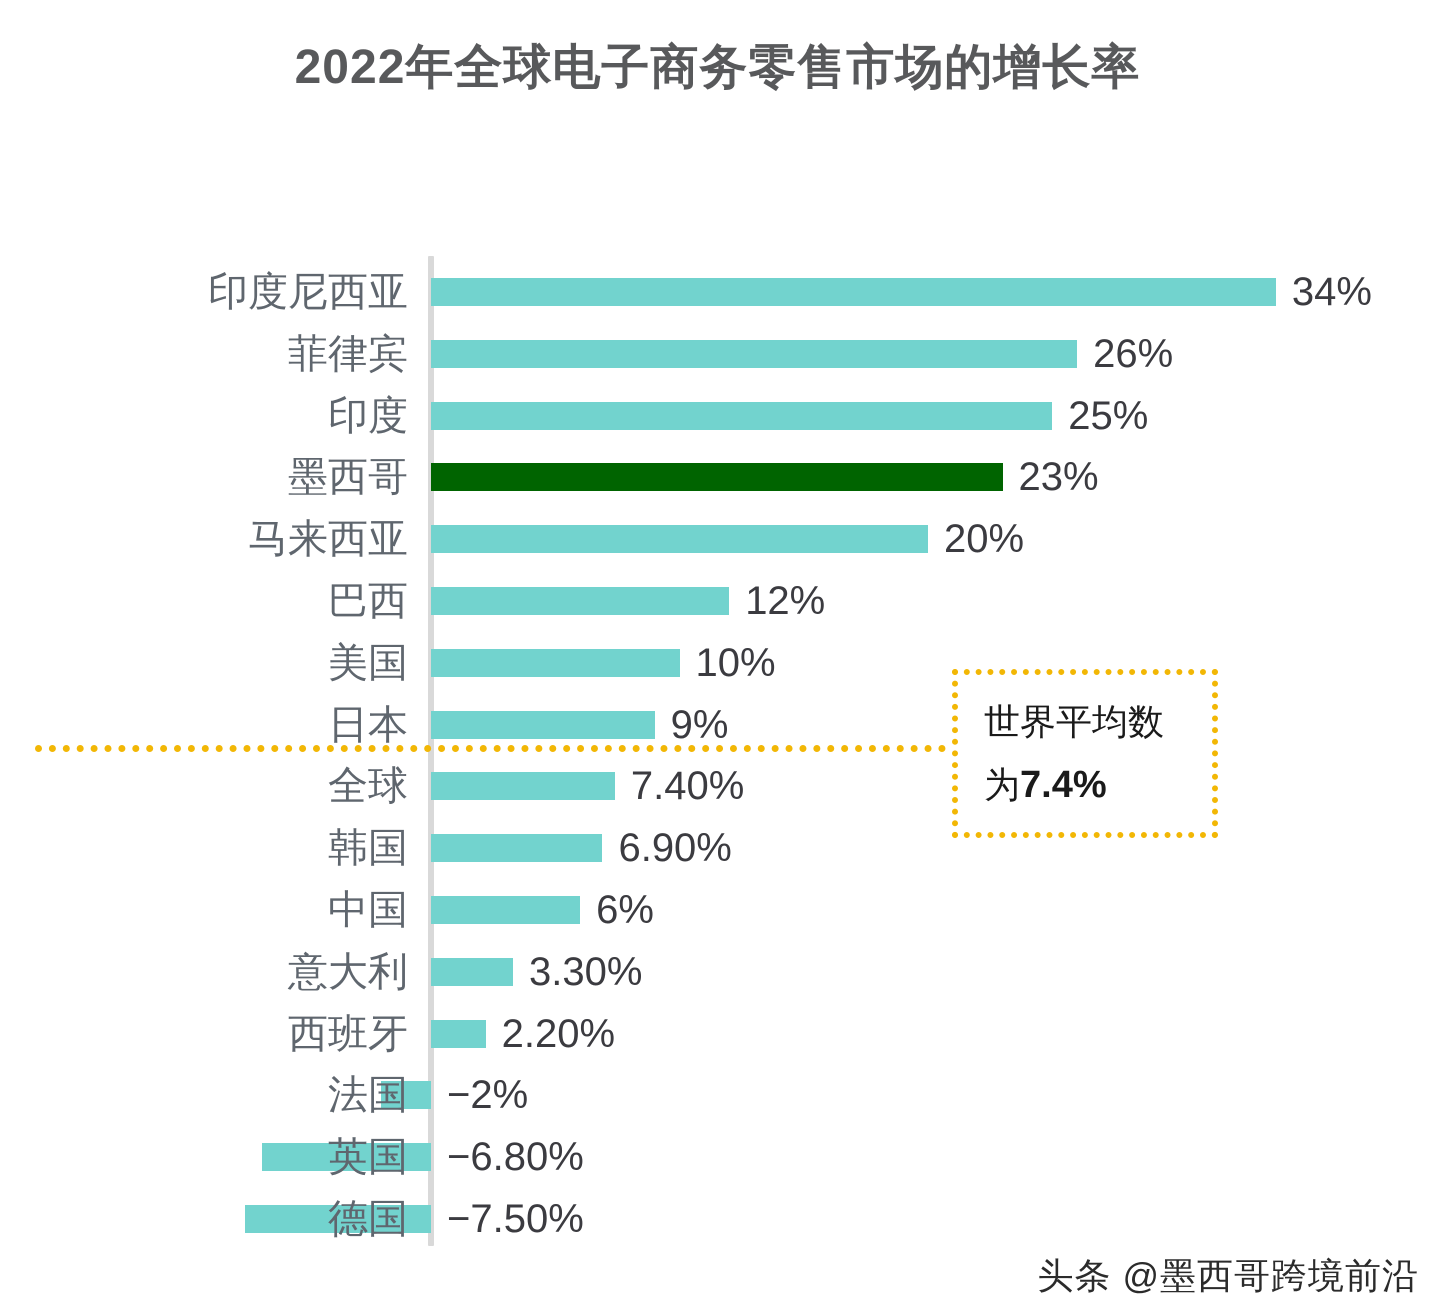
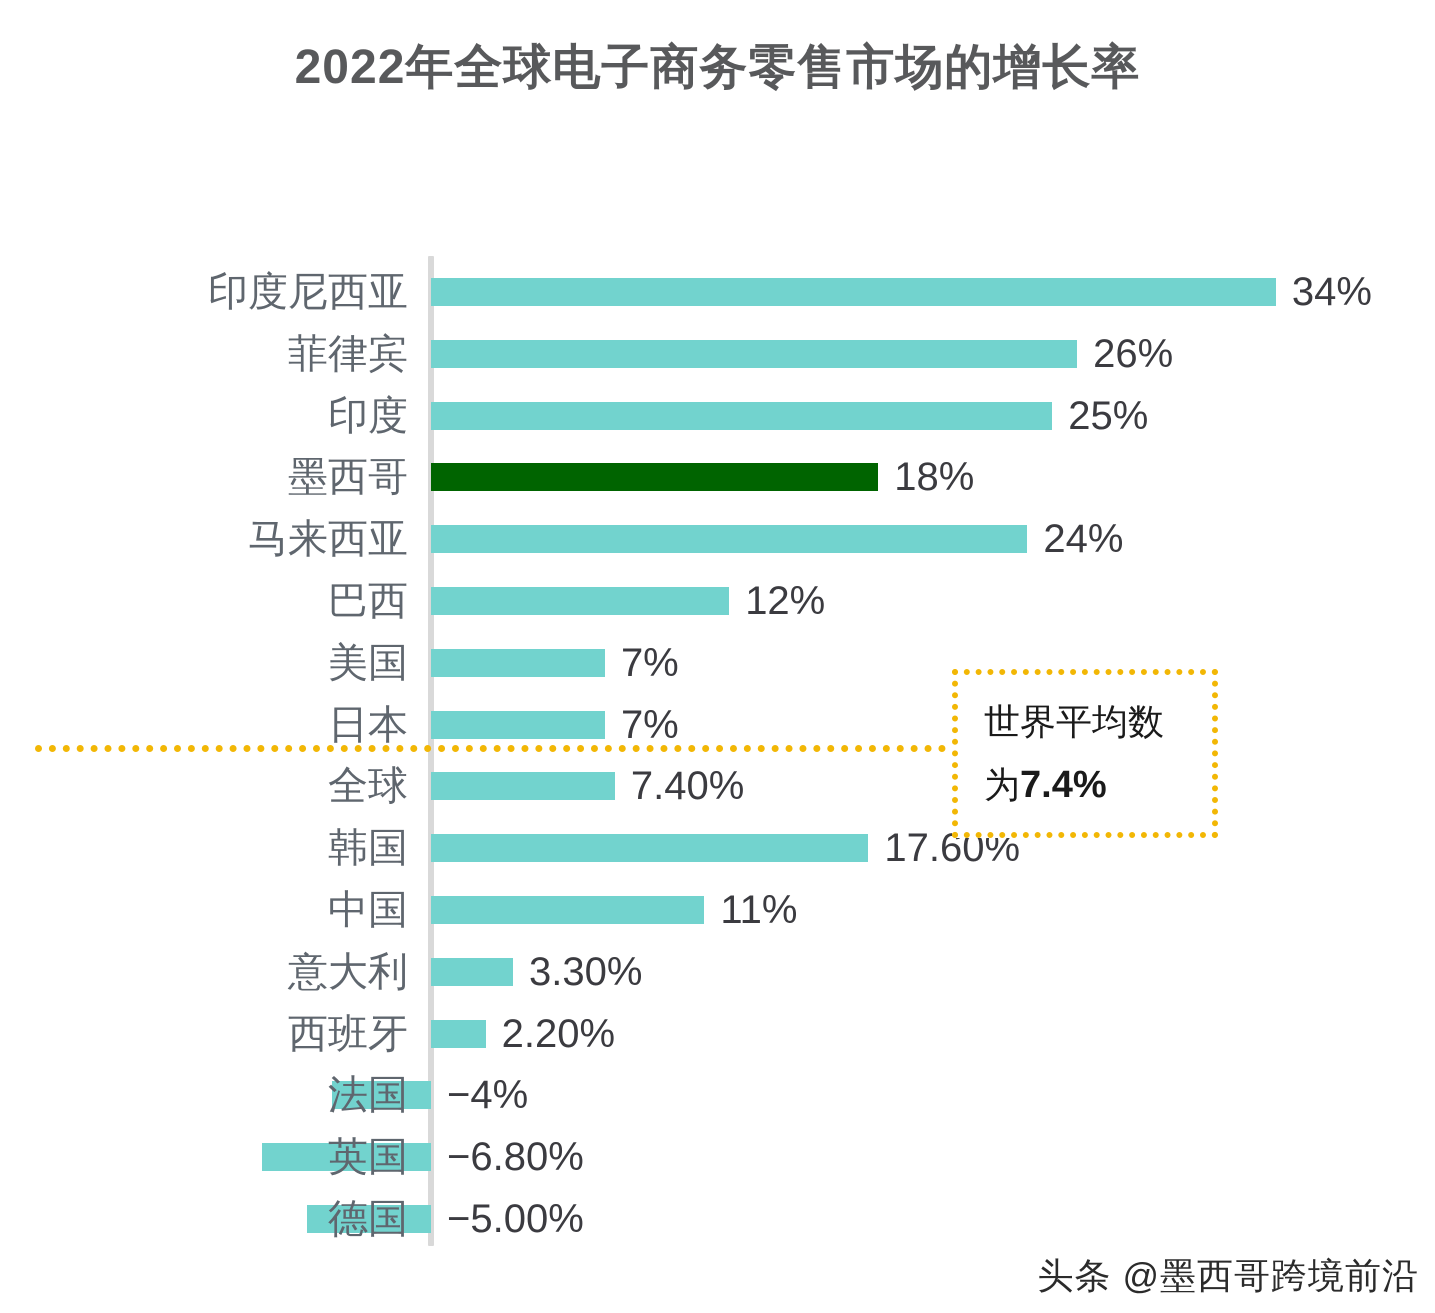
墨西哥: 23% -> 18%
马来西亚: 20% -> 24%
美国: 10% -> 7%
日本: 9% -> 7%
韩国: 6.90% -> 17.60%
中国: 6% -> 11%
法国: −2% -> −4%
德国: −7.50% -> −5.00%
